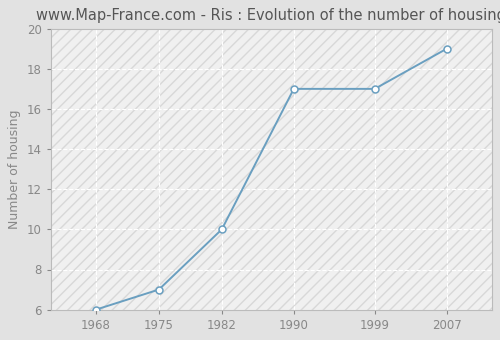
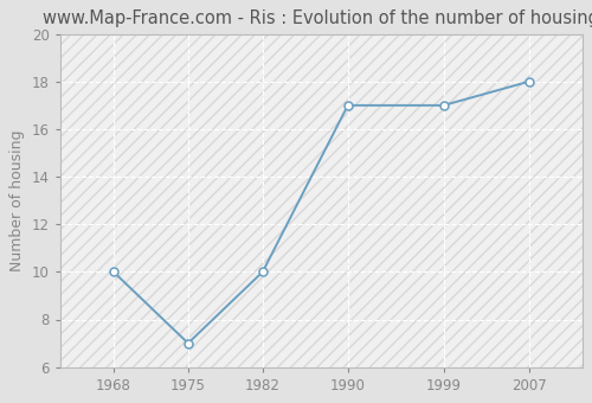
1968: 6 -> 10
2007: 19 -> 18
